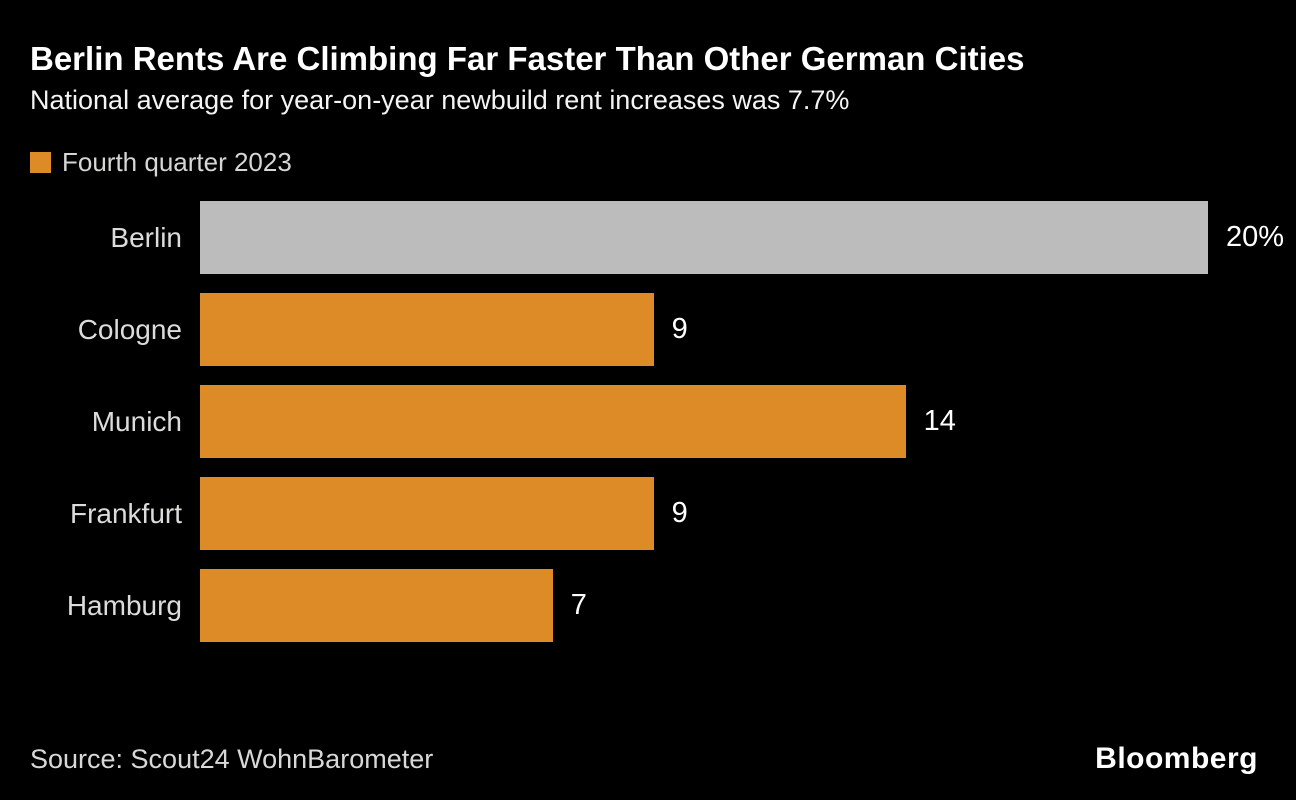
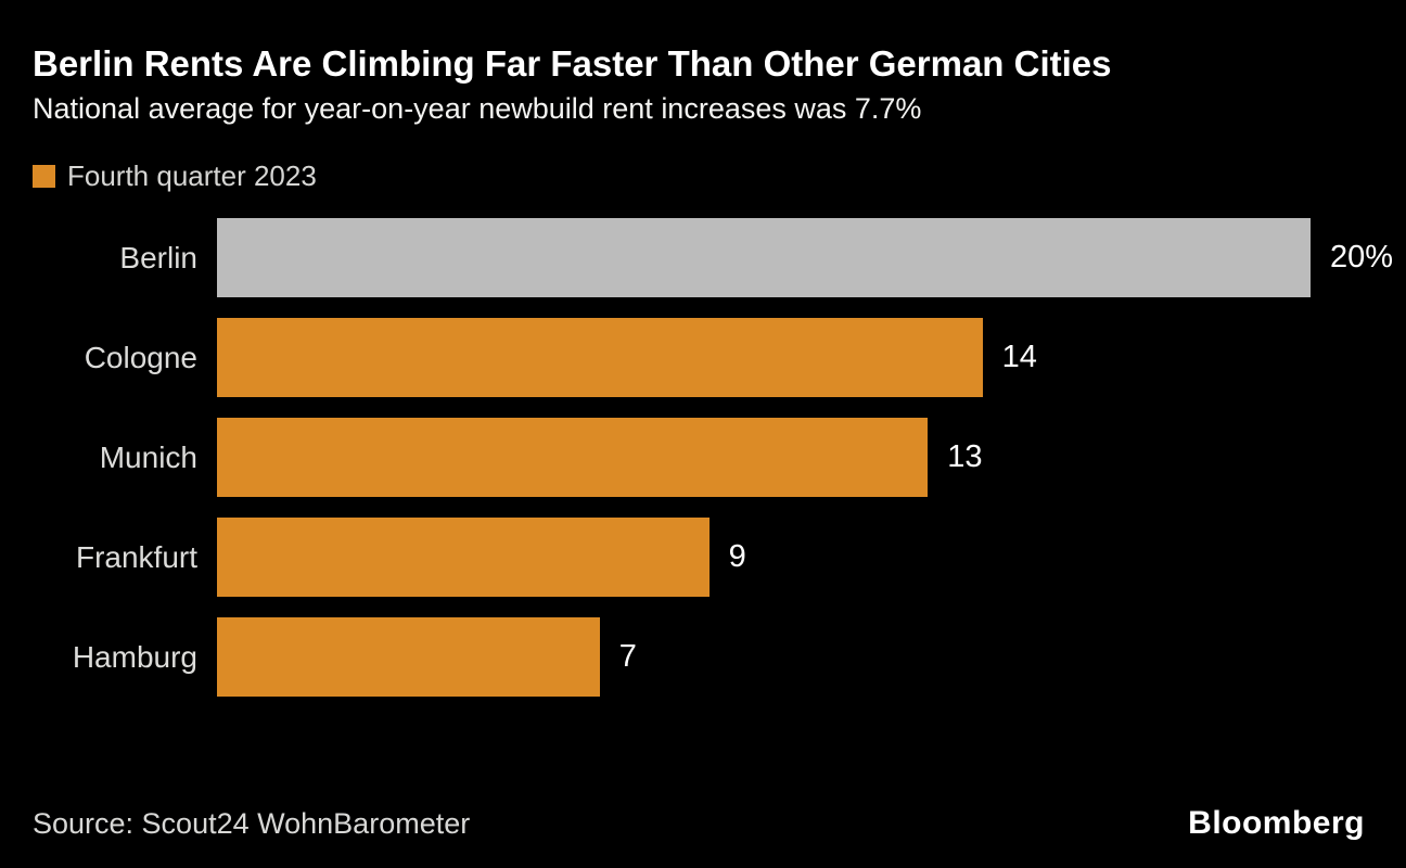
Cologne: 9 -> 14
Munich: 14 -> 13
